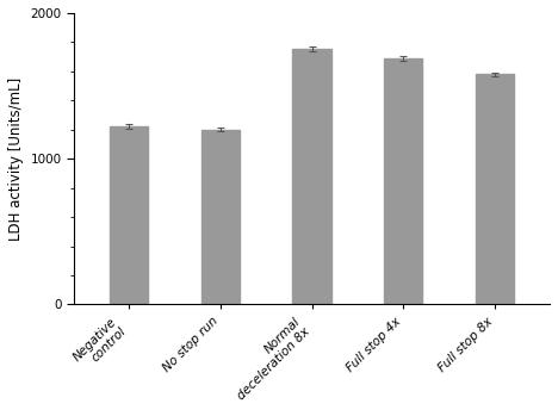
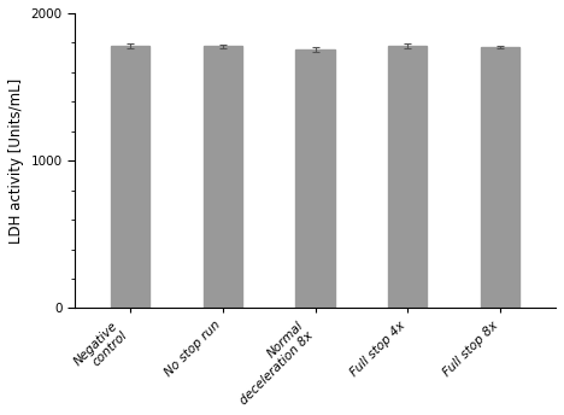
Negative control: 1220 -> 1780
No stop run: 1200 -> 1780
Full stop 4x: 1690 -> 1780
Full stop 8x: 1580 -> 1770
